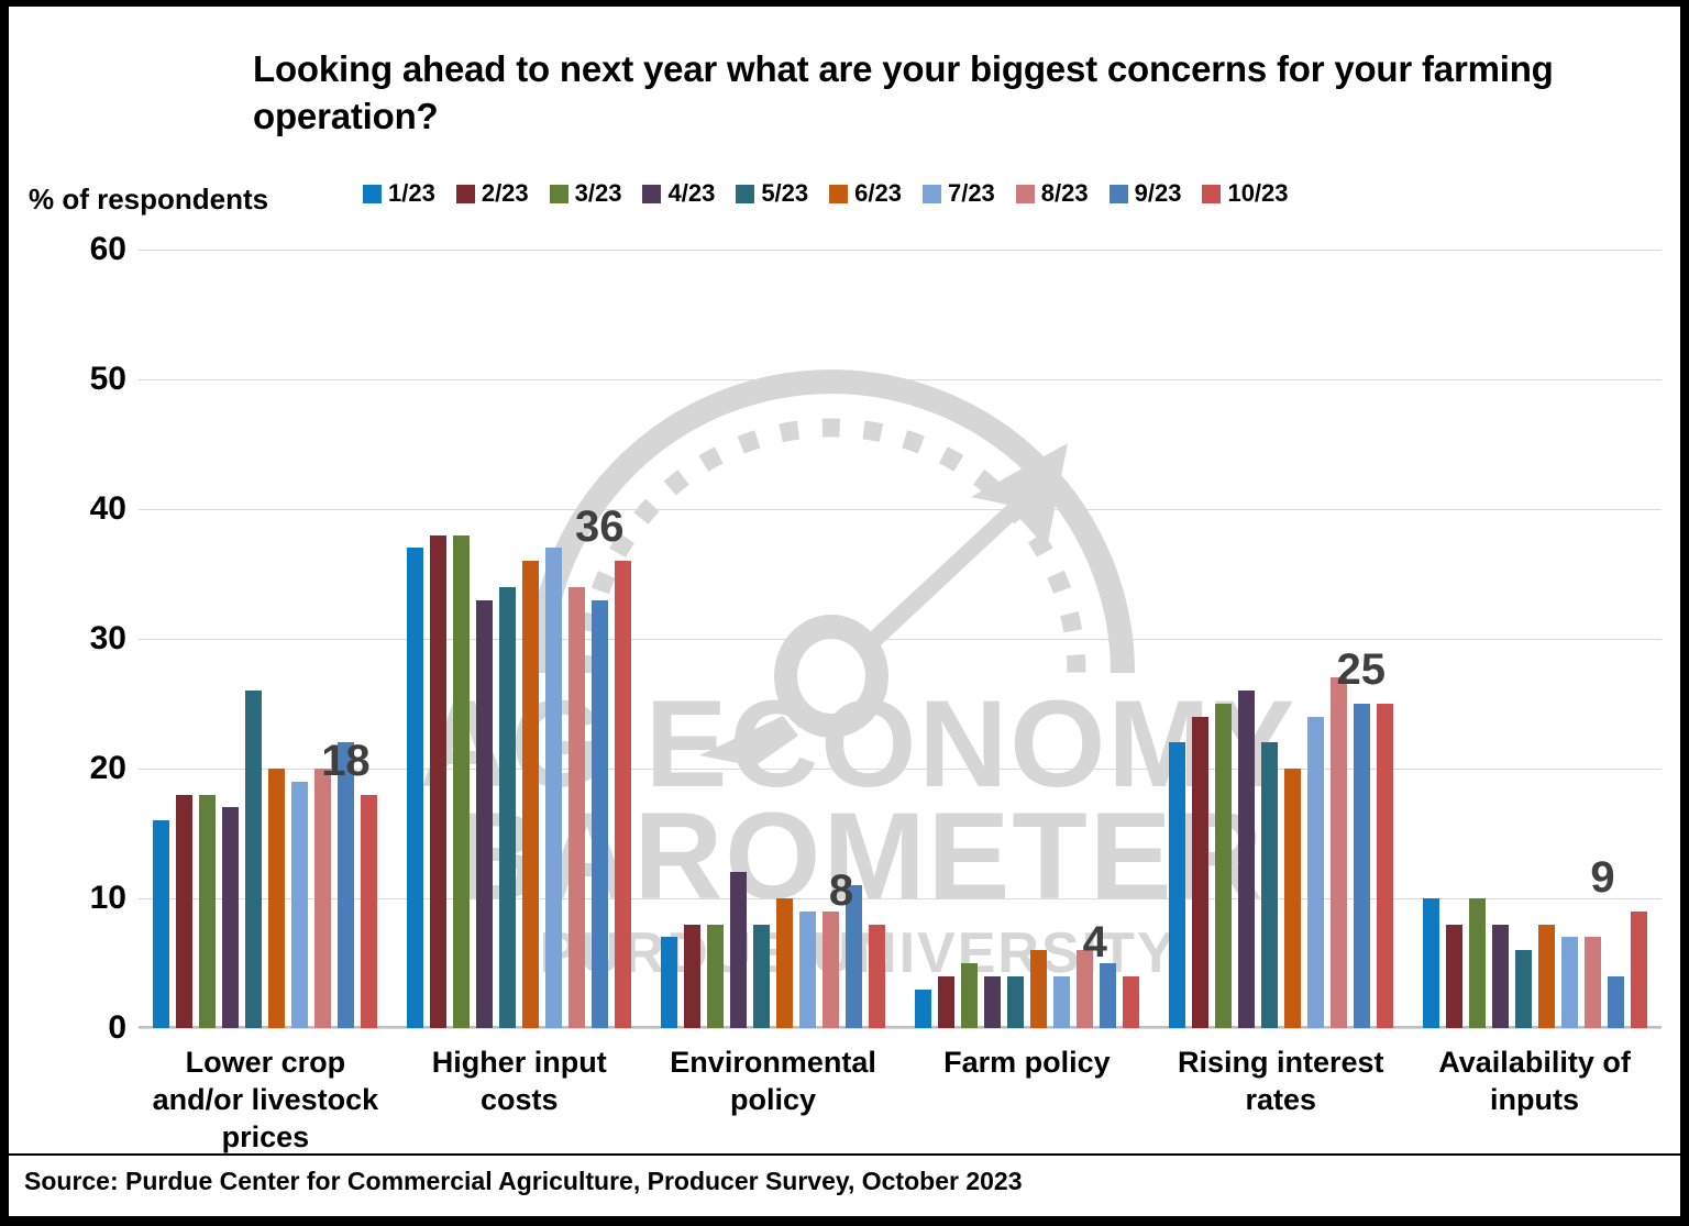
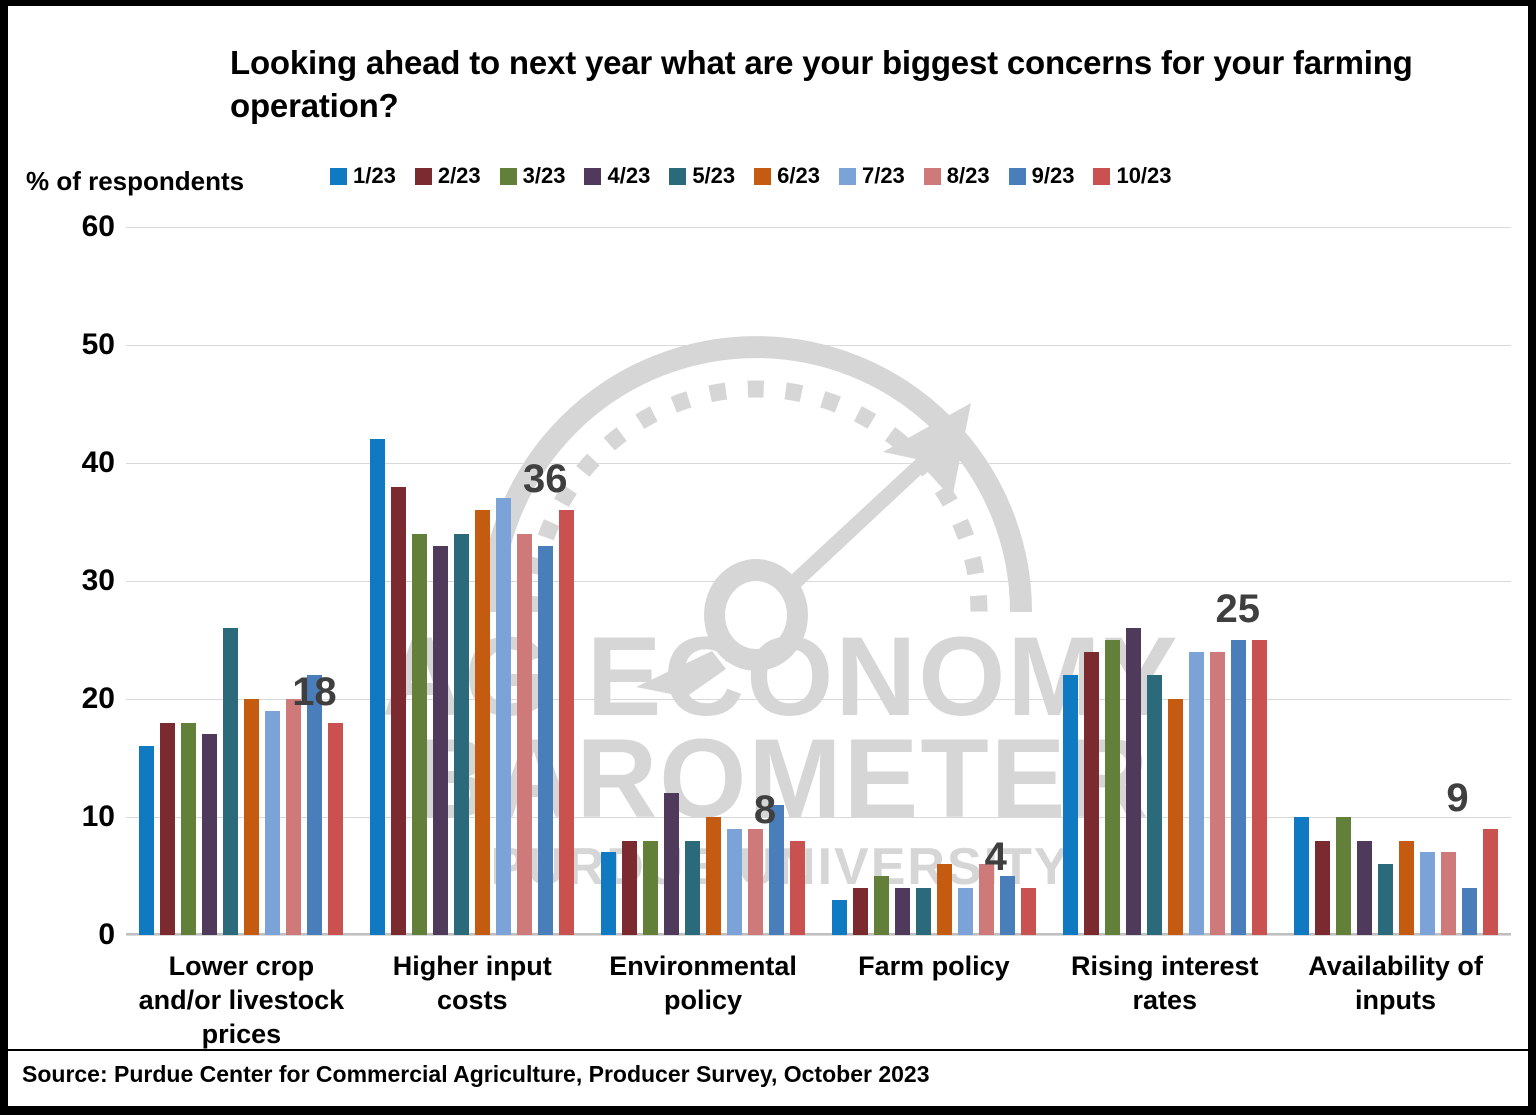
1/23/Higher input costs: 37 -> 42
3/23/Higher input costs: 38 -> 34
8/23/Rising interest rates: 27 -> 24
